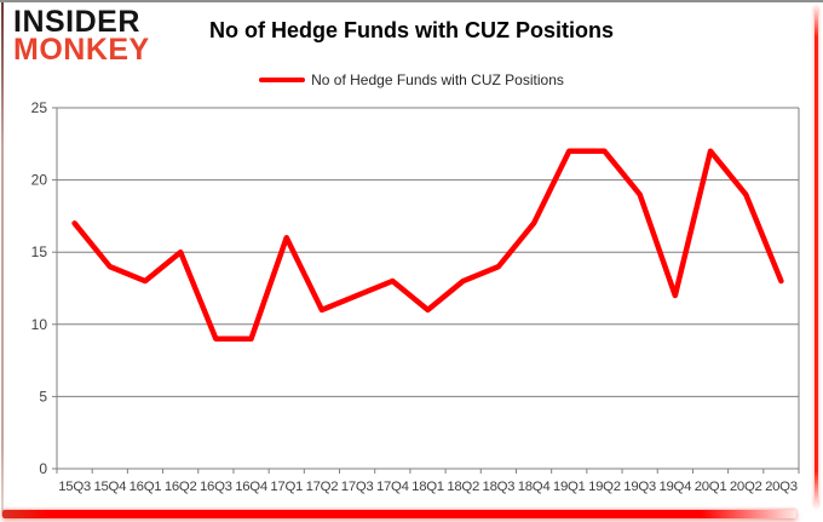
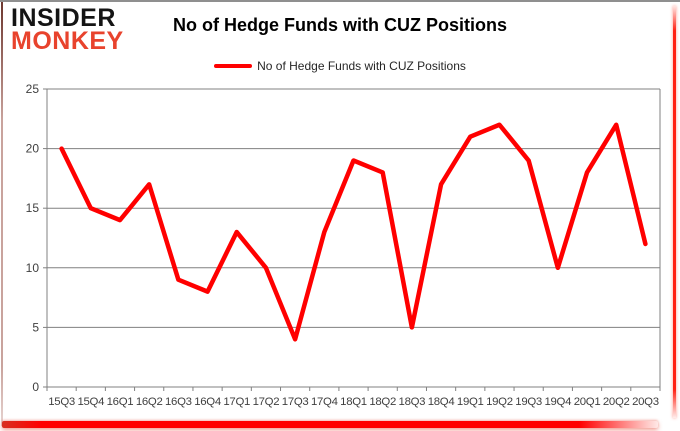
15Q3: 17 -> 20
15Q4: 14 -> 15
16Q1: 13 -> 14
16Q2: 15 -> 17
16Q4: 9 -> 8
17Q1: 16 -> 13
17Q2: 11 -> 10
17Q3: 12 -> 4
18Q1: 11 -> 19
18Q2: 13 -> 18
18Q3: 14 -> 5
19Q1: 22 -> 21
19Q4: 12 -> 10
20Q1: 22 -> 18
20Q2: 19 -> 22
20Q3: 13 -> 12
